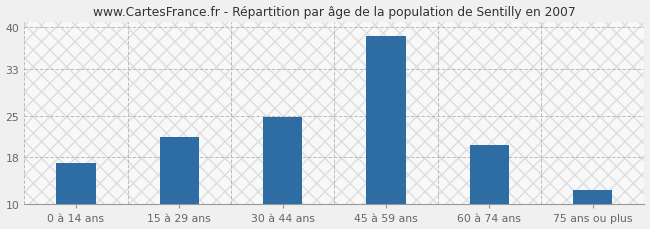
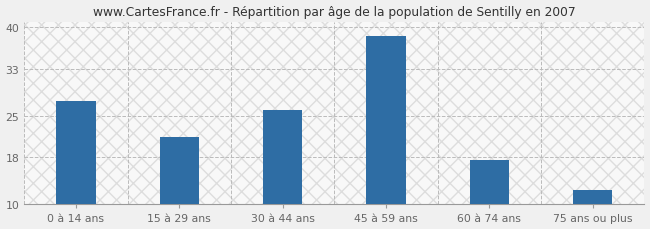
0 à 14 ans: 17.0 -> 27.5
30 à 44 ans: 24.8 -> 26.0
60 à 74 ans: 20.0 -> 17.5
